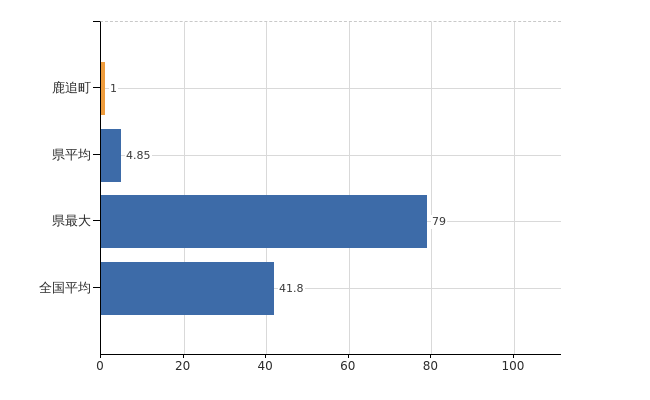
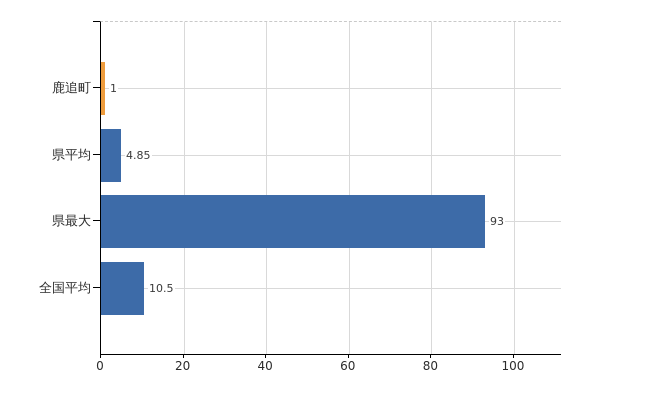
県最大: 79 -> 93
全国平均: 41.8 -> 10.5
